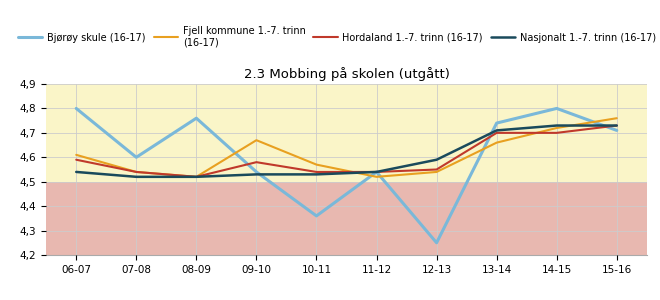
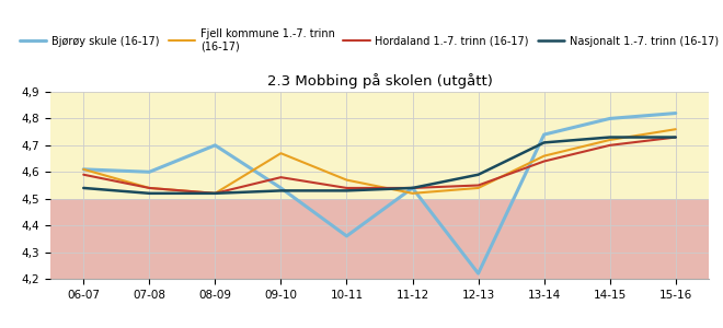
Bjørøy skule (16-17)/06-07: 4,80 -> 4,61
Bjørøy skule (16-17)/08-09: 4,76 -> 4,70
Bjørøy skule (16-17)/12-13: 4,25 -> 4,22
Hordaland 1.-7. trinn (16-17)/13-14: 4,70 -> 4,64
Bjørøy skule (16-17)/15-16: 4,71 -> 4,82
